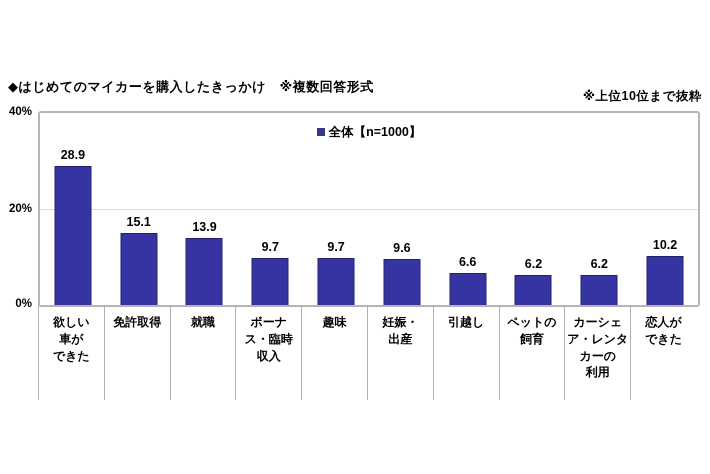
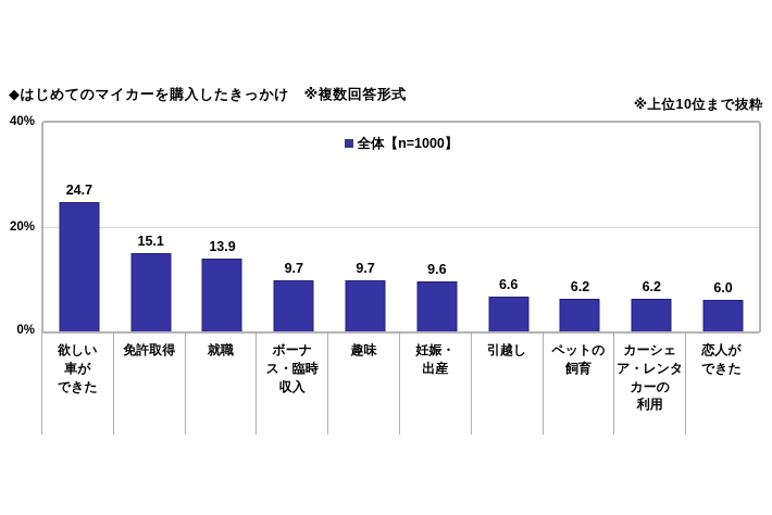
欲しい車ができた: 28.9 -> 24.7
恋人ができた: 10.2 -> 6.0
